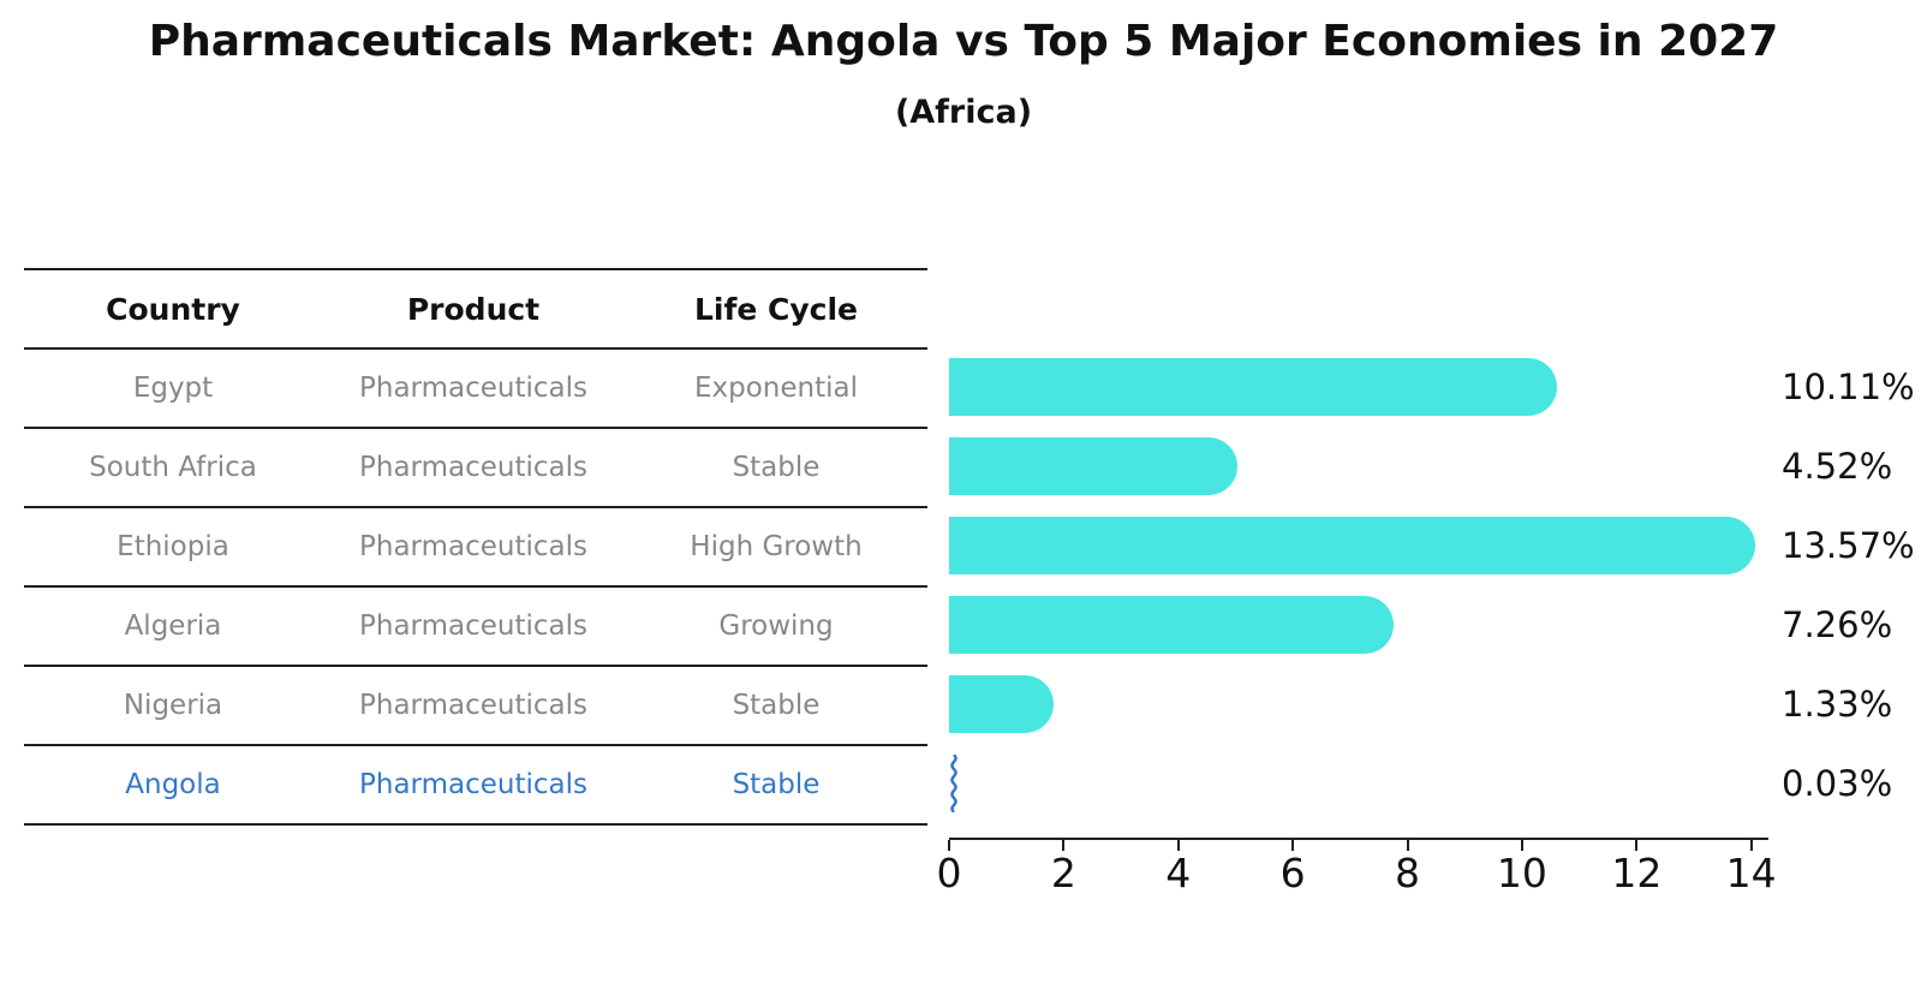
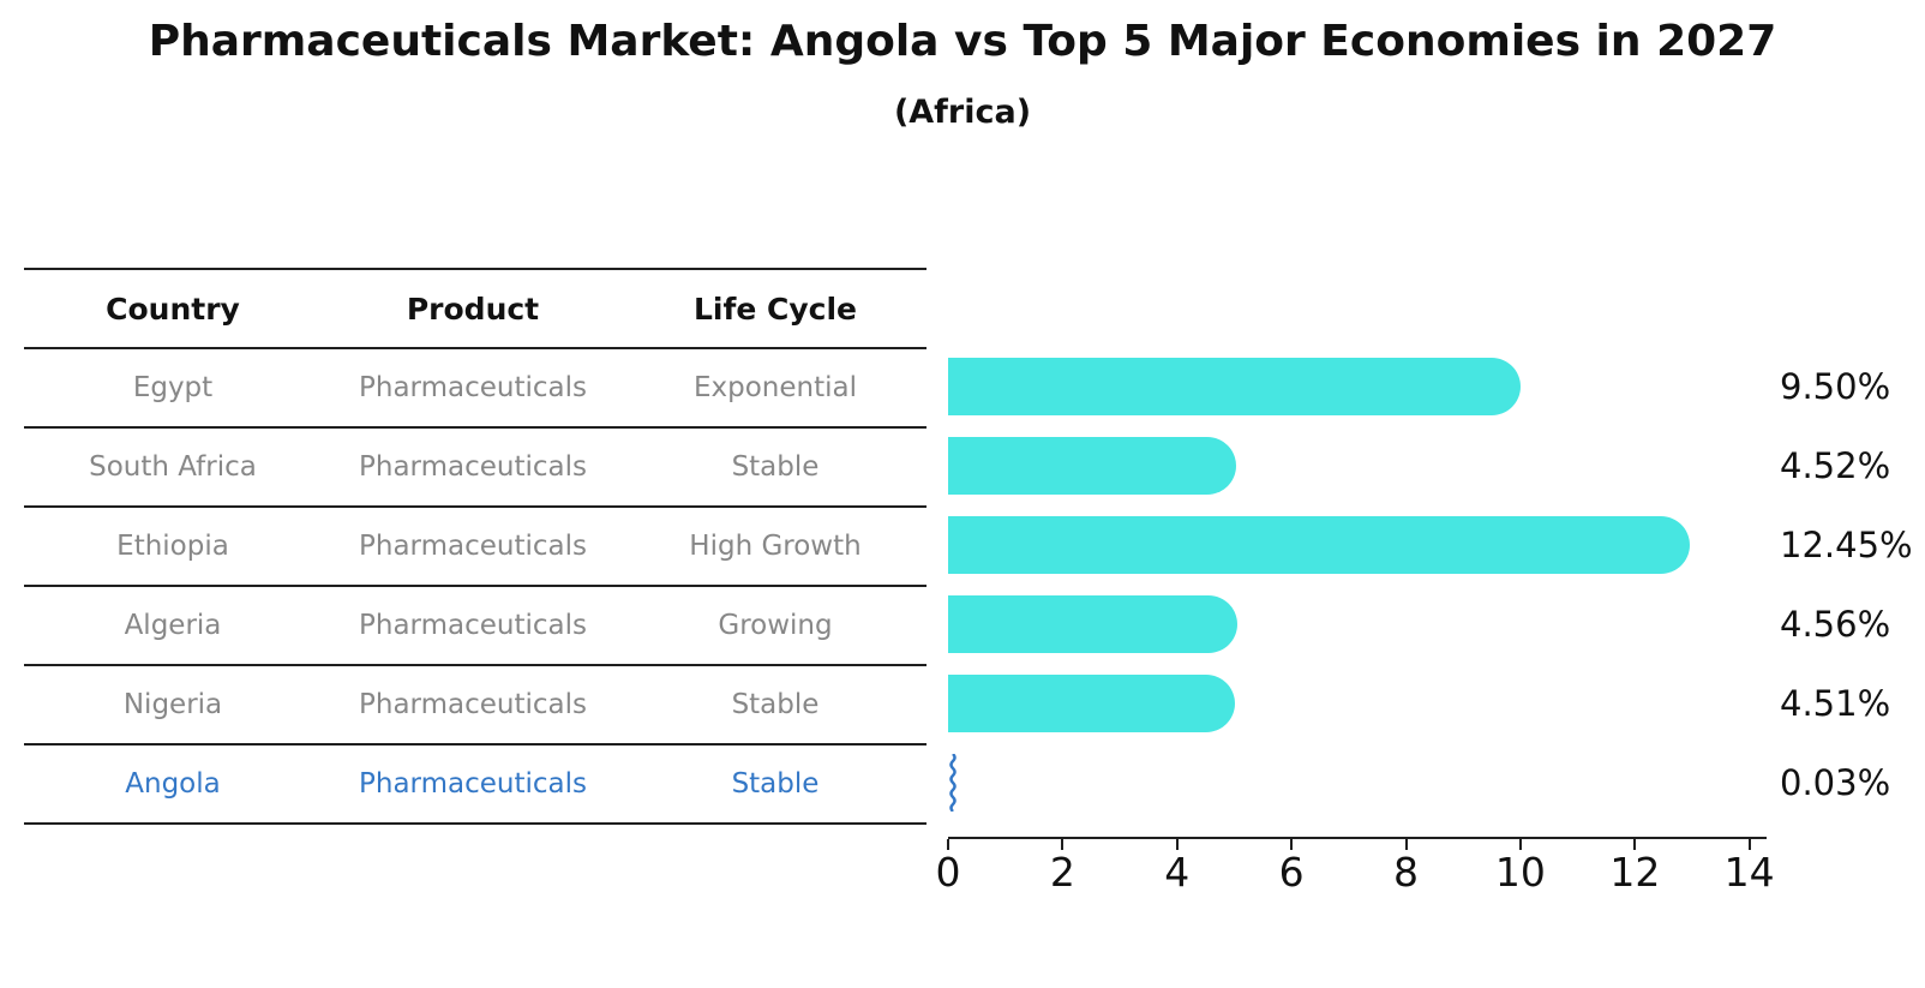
Egypt: 10.11% -> 9.50%
Ethiopia: 13.57% -> 12.45%
Algeria: 7.26% -> 4.56%
Nigeria: 1.33% -> 4.51%
